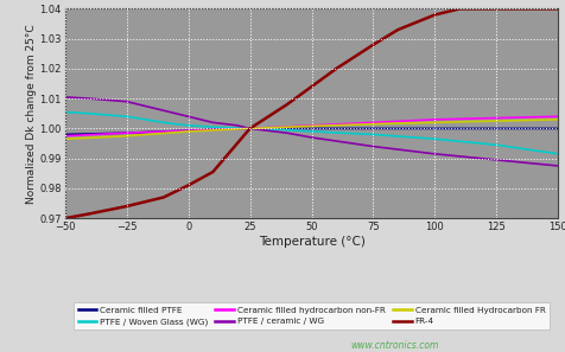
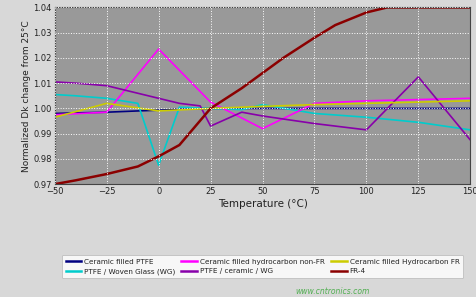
Ceramic filled Hydrocarbon FR/−25: 0.9975 -> 1.0020
PTFE / Woven Glass (WG)/0: 1.0010 -> 0.9775
Ceramic filled hydrocarbon non-FR/0: 0.9993 -> 1.0235
Ceramic filled hydrocarbon non-FR/25: 1.0000 -> 1.0025
PTFE / ceramic / WG/25: 1.0000 -> 0.9930
PTFE / Woven Glass (WG)/50: 0.9990 -> 1.0015
Ceramic filled hydrocarbon non-FR/50: 1.0010 -> 0.9920
PTFE / ceramic / WG/125: 0.9895 -> 1.0125
